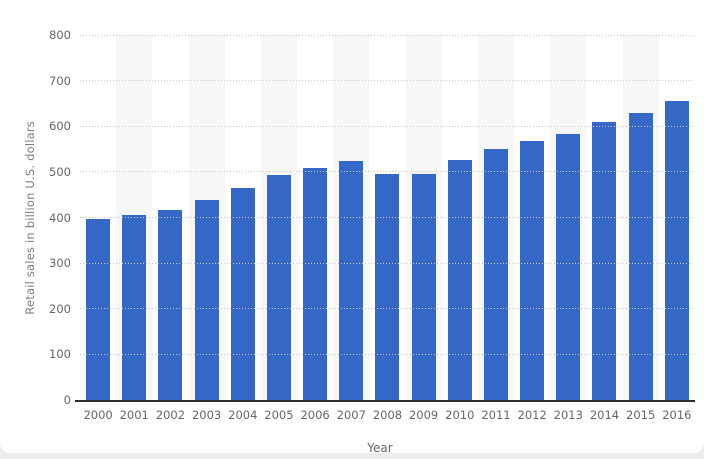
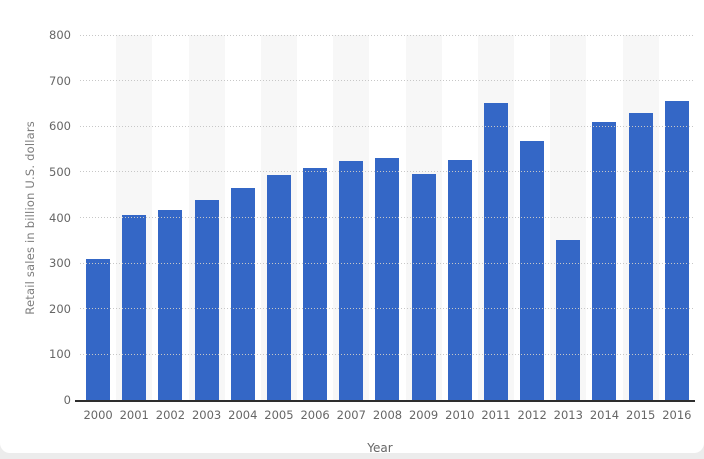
2000: 400 -> 310
2008: 500 -> 530
2011: 550 -> 650
2013: 580 -> 350
